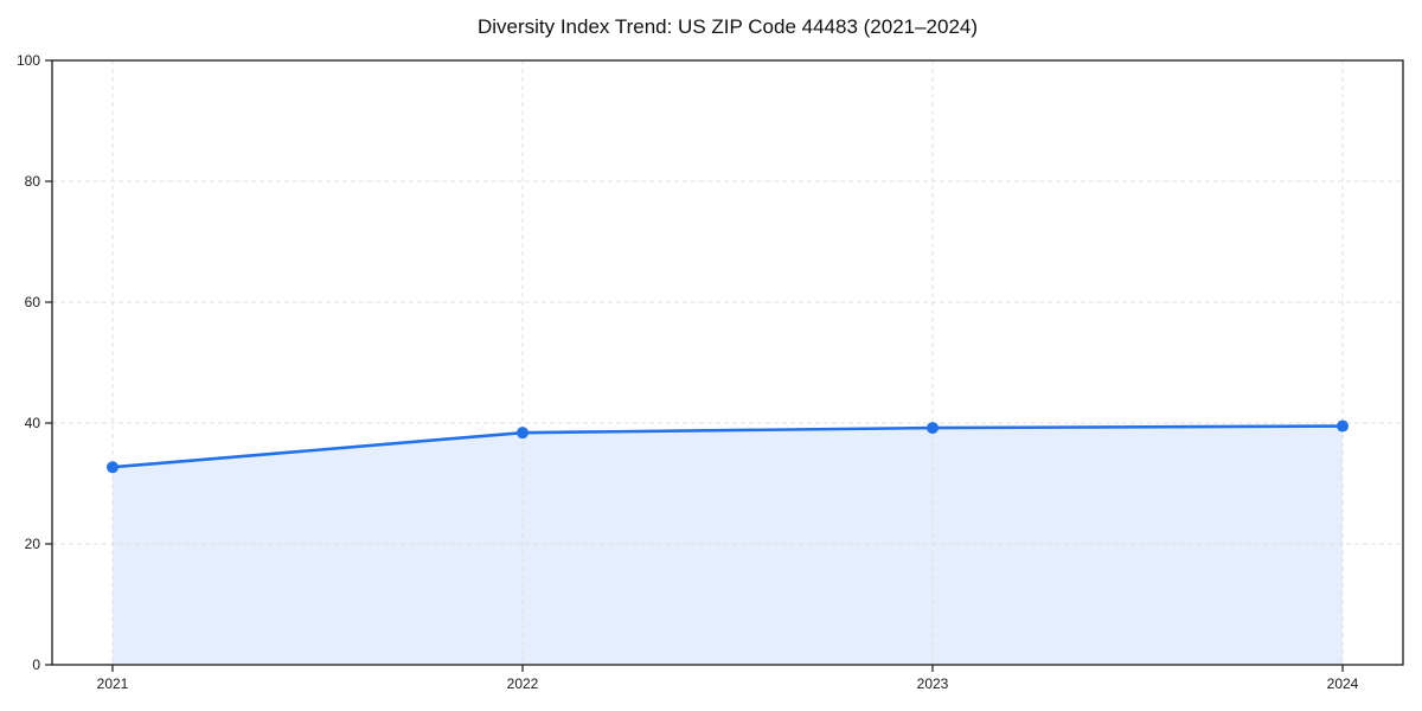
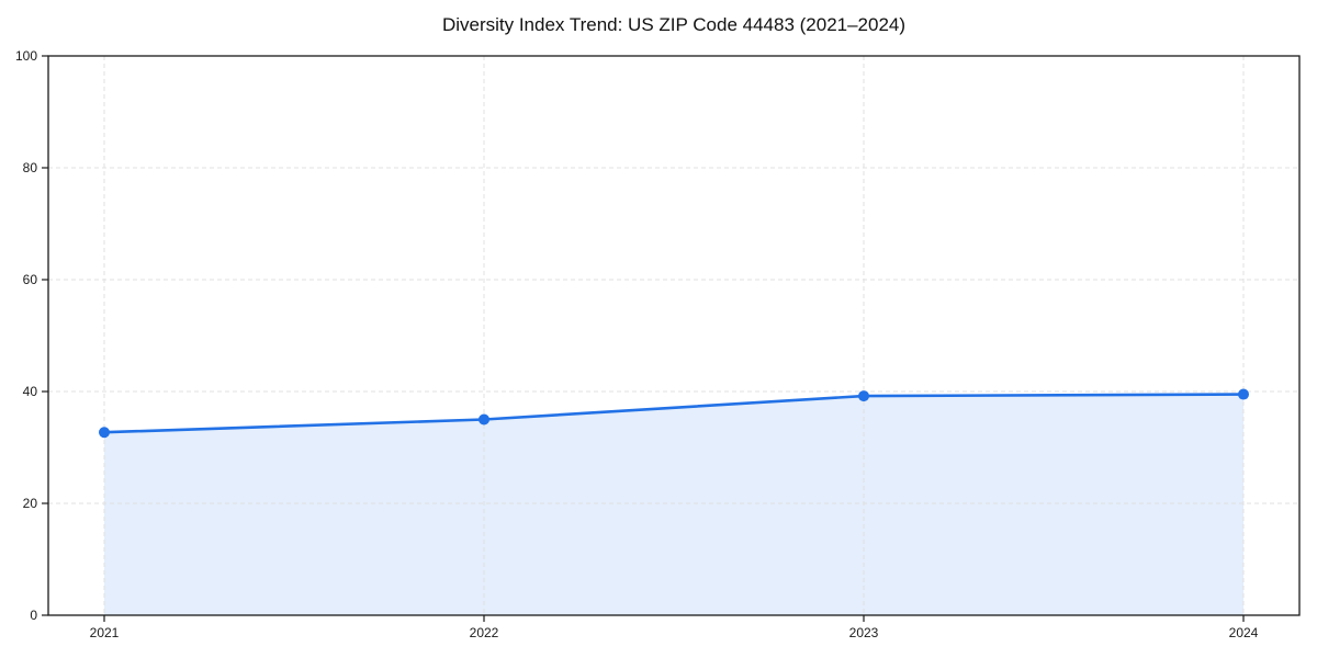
2022: 38 -> 35
